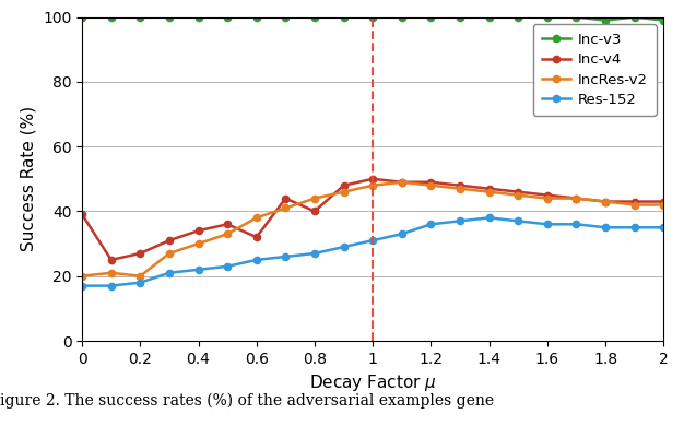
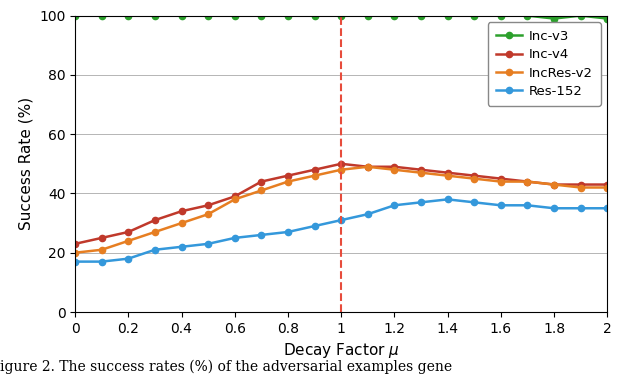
Inc-v4/0: 39 -> 23
IncRes-v2/0.2: 20 -> 24
Inc-v4/0.6: 32 -> 39
Inc-v4/0.8: 40 -> 46
